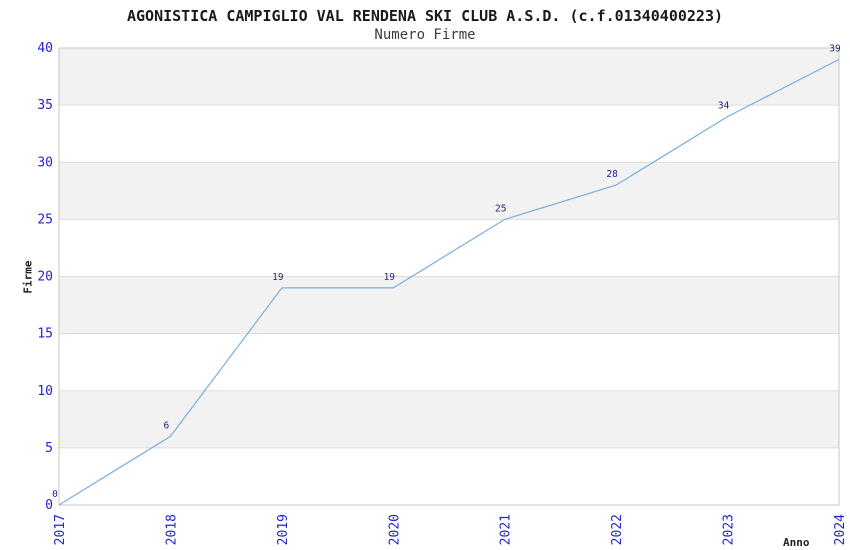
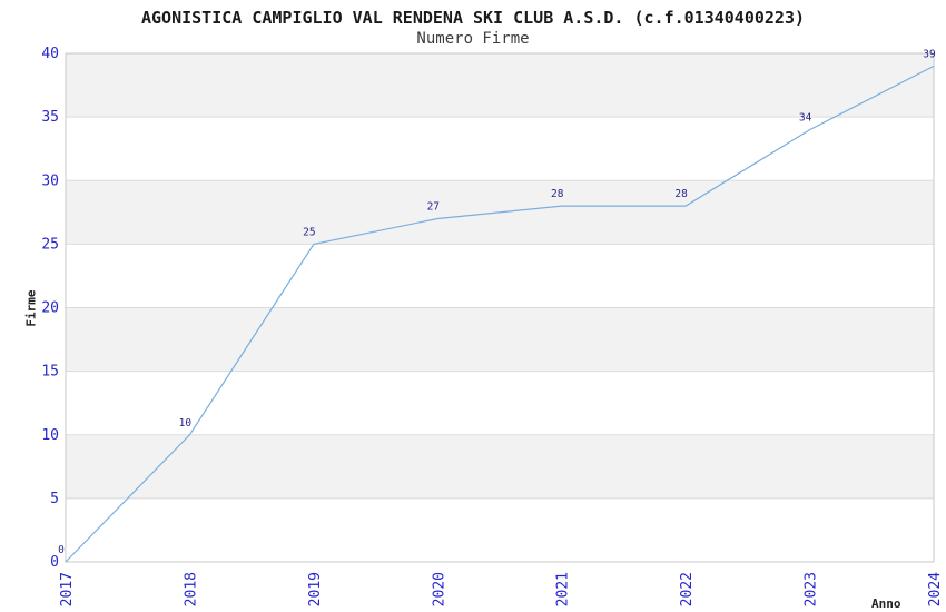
2018: 6 -> 10
2019: 19 -> 25
2020: 19 -> 27
2021: 25 -> 28
